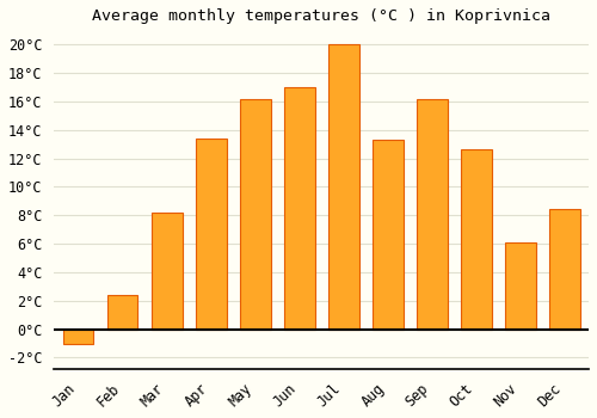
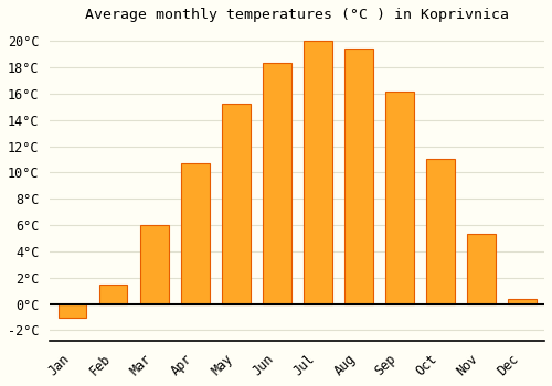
Feb: 2.4°C -> 1.5°C
Mar: 8.2°C -> 6.0°C
Apr: 13.4°C -> 10.7°C
May: 16.2°C -> 15.2°C
Jun: 17.0°C -> 18.3°C
Aug: 13.3°C -> 19.4°C
Oct: 12.6°C -> 11.0°C
Nov: 6.1°C -> 5.3°C
Dec: 8.4°C -> 0.4°C
